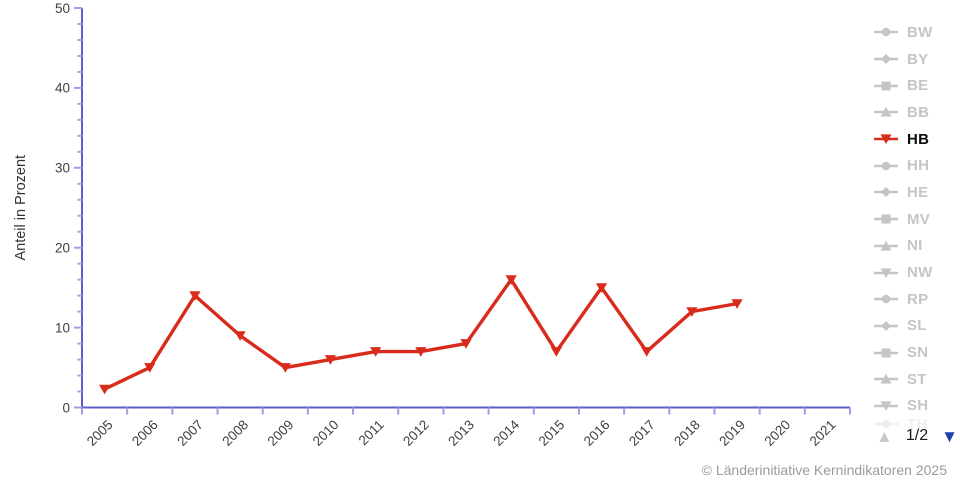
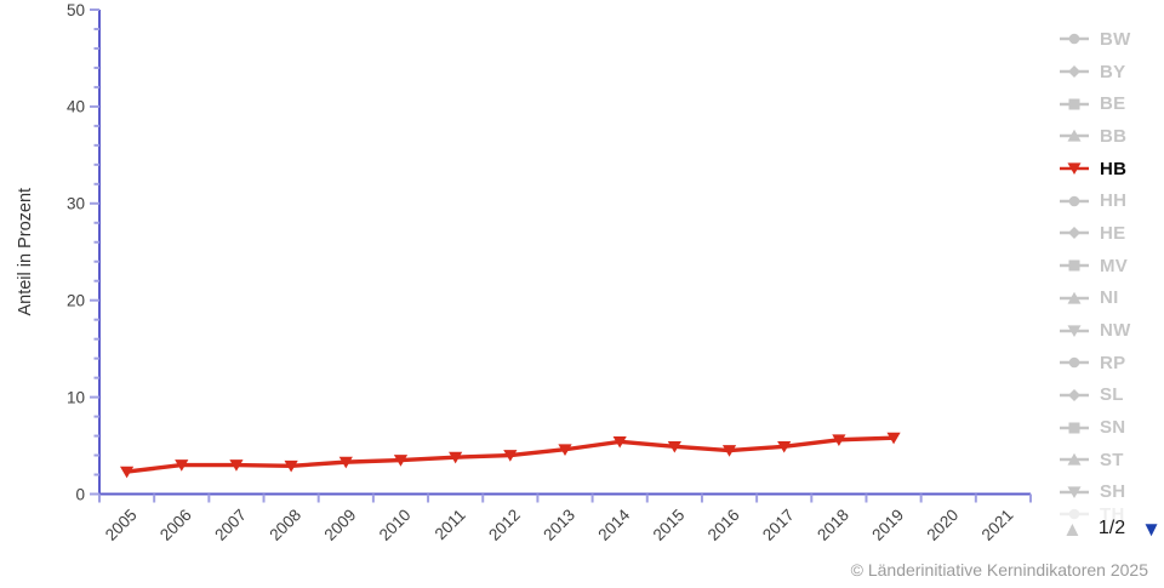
2006: 5 -> 3
2007: 14 -> 3
2008: 9 -> 3
2009: 5 -> 3
2010: 6 -> 4
2011: 7 -> 4
2012: 7 -> 4
2013: 8 -> 5
2014: 16 -> 5
2015: 7 -> 5
2016: 15 -> 4
2017: 7 -> 5
2018: 12 -> 6
2019: 13 -> 6
